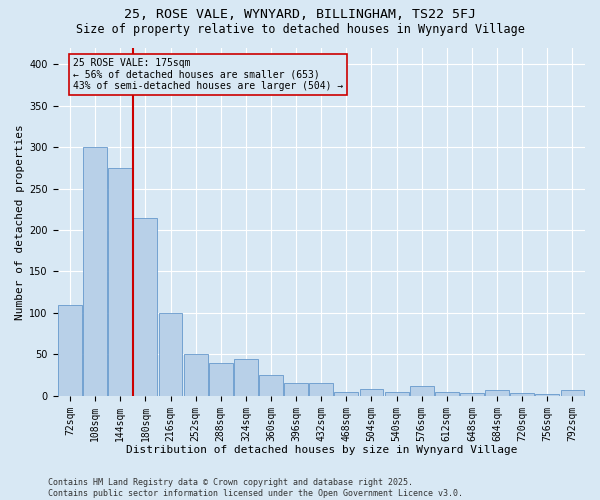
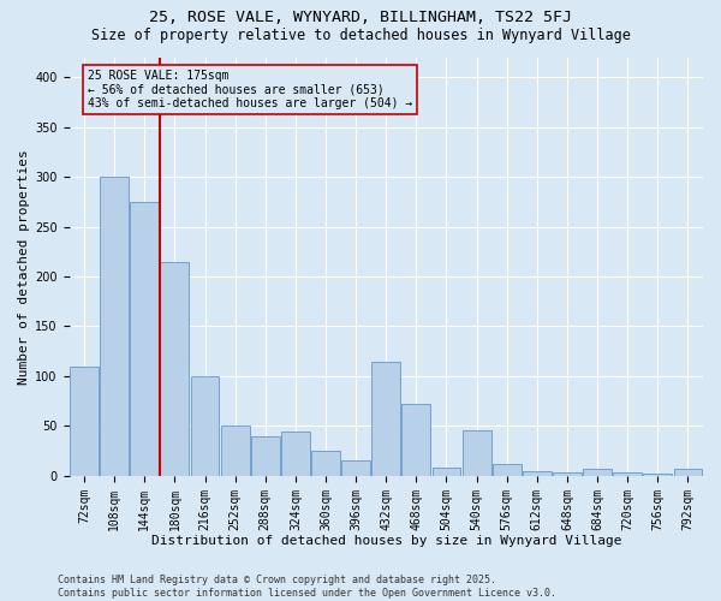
432sqm: 15 -> 114
468sqm: 5 -> 72
540sqm: 5 -> 46
